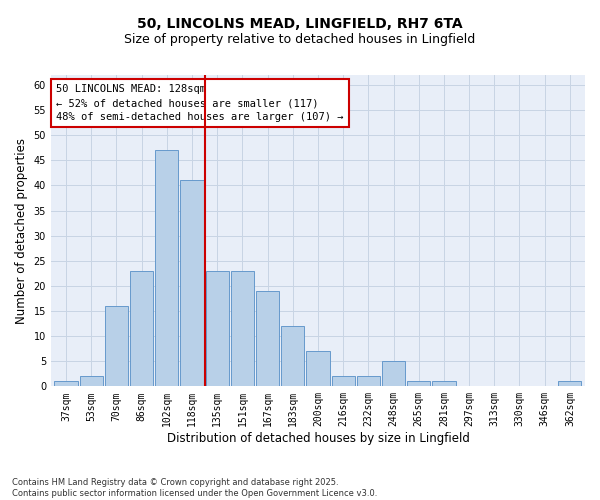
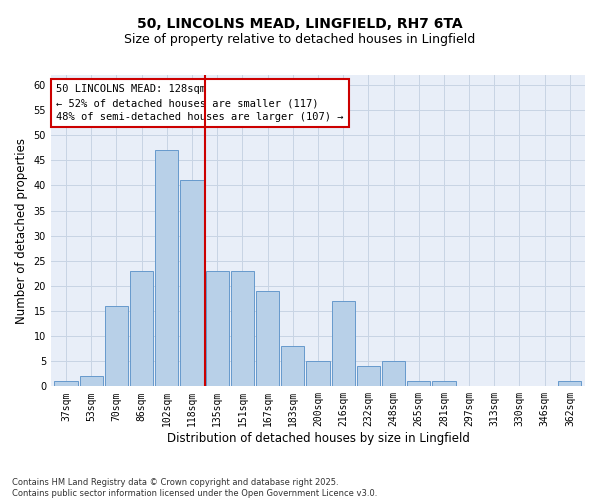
183sqm: 12 -> 8
200sqm: 7 -> 5
216sqm: 2 -> 17
232sqm: 2 -> 4
